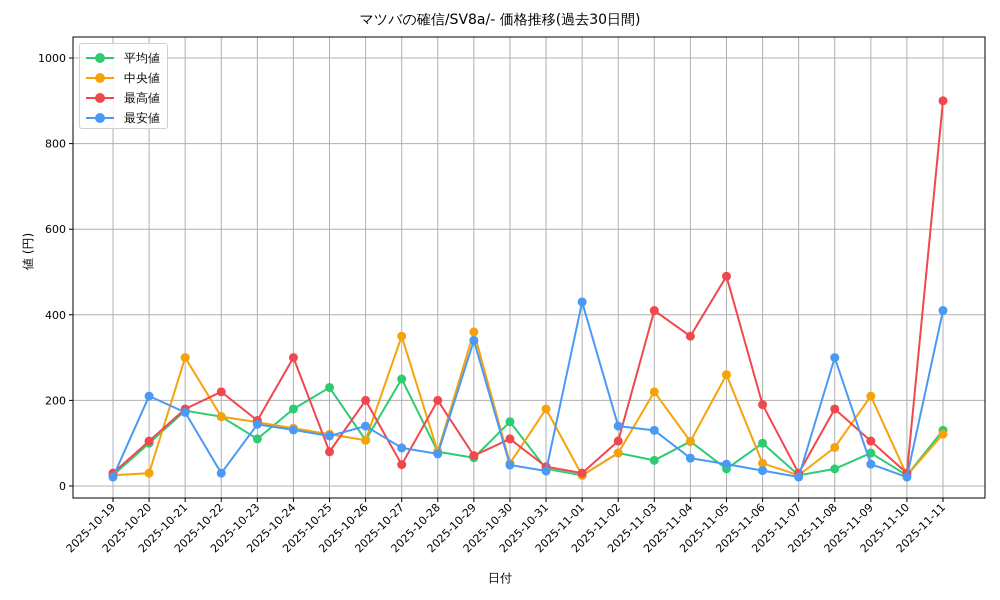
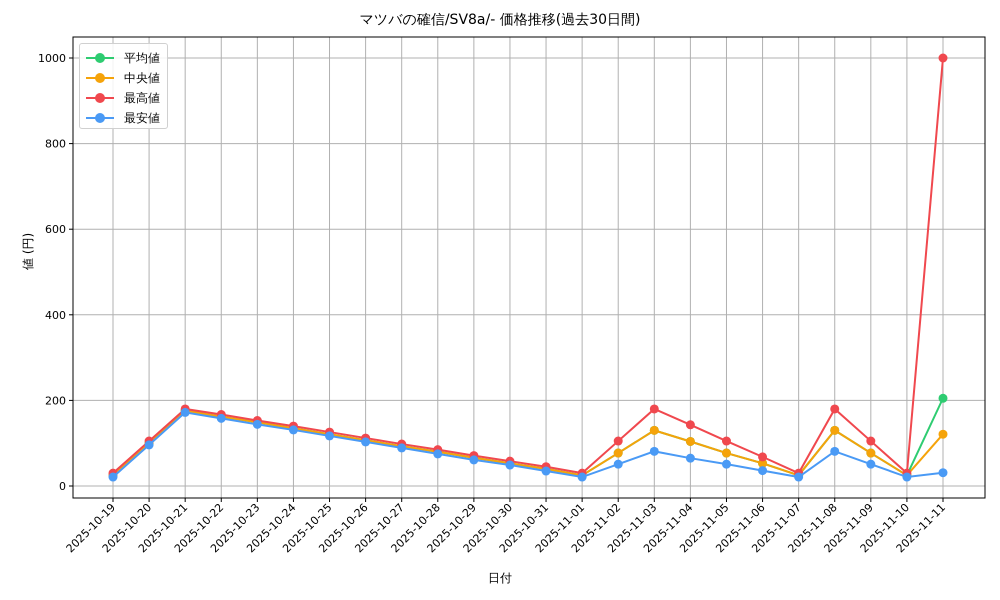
中央値/2025-10-20: 30 -> 100
最安値/2025-10-20: 210 -> 100
中央値/2025-10-21: 300 -> 180
最高値/2025-10-22: 220 -> 170
最安値/2025-10-22: 30 -> 160
平均値/2025-10-23: 110 -> 150
平均値/2025-10-24: 180 -> 140
最高値/2025-10-24: 300 -> 140
平均値/2025-10-25: 230 -> 120
最高値/2025-10-25: 80 -> 130
最高値/2025-10-26: 200 -> 110
最安値/2025-10-26: 140 -> 100
平均値/2025-10-27: 250 -> 90
中央値/2025-10-27: 350 -> 90
最高値/2025-10-27: 50 -> 100
最高値/2025-10-28: 200 -> 80
中央値/2025-10-29: 360 -> 70
最安値/2025-10-29: 340 -> 60
平均値/2025-10-30: 150 -> 50
最高値/2025-10-30: 110 -> 60
中央値/2025-10-31: 180 -> 40
最安値/2025-11-01: 430 -> 20
最安値/2025-11-02: 140 -> 50
平均値/2025-11-03: 60 -> 130
中央値/2025-11-03: 220 -> 130
最高値/2025-11-03: 410 -> 180
最安値/2025-11-03: 130 -> 80
最高値/2025-11-04: 350 -> 140
平均値/2025-11-05: 40 -> 80
中央値/2025-11-05: 260 -> 80
最高値/2025-11-05: 490 -> 100
平均値/2025-11-06: 100 -> 50
最高値/2025-11-06: 190 -> 70
平均値/2025-11-08: 40 -> 130
中央値/2025-11-08: 90 -> 130
最安値/2025-11-08: 300 -> 80
中央値/2025-11-09: 210 -> 80
平均値/2025-11-11: 130 -> 200
最高値/2025-11-11: 900 -> 1000
最安値/2025-11-11: 410 -> 30
